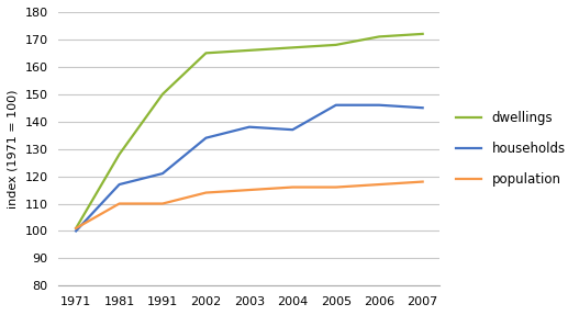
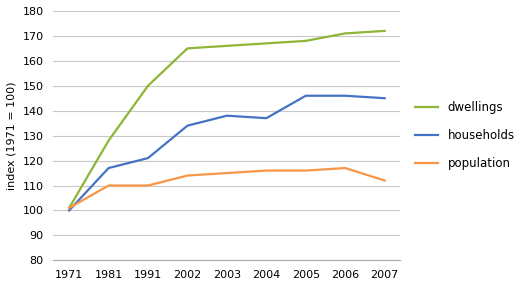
population/2007: 118 -> 112
